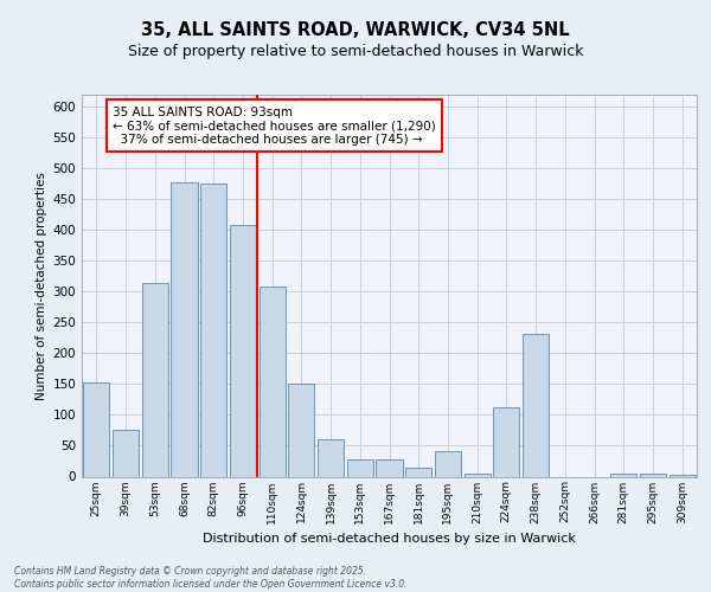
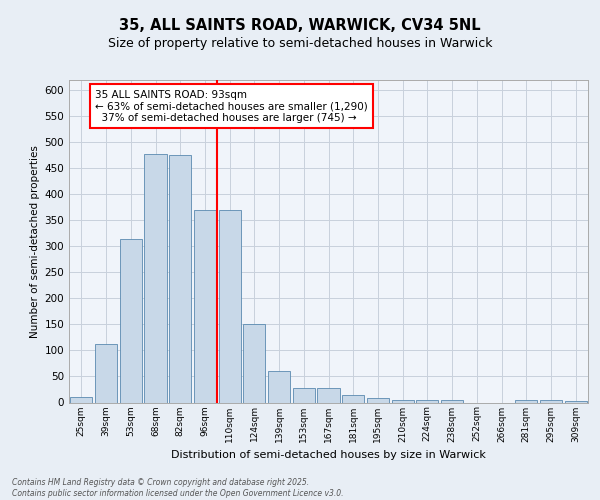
25sqm: 152 -> 10
39sqm: 76 -> 113
96sqm: 408 -> 370
110sqm: 308 -> 370
195sqm: 42 -> 8
224sqm: 112 -> 5
238sqm: 232 -> 5
